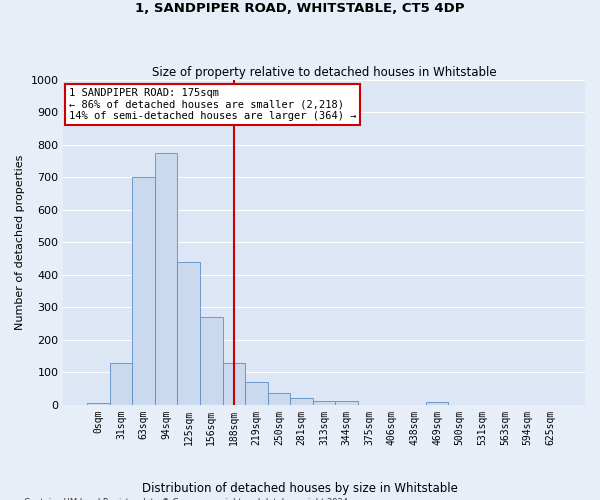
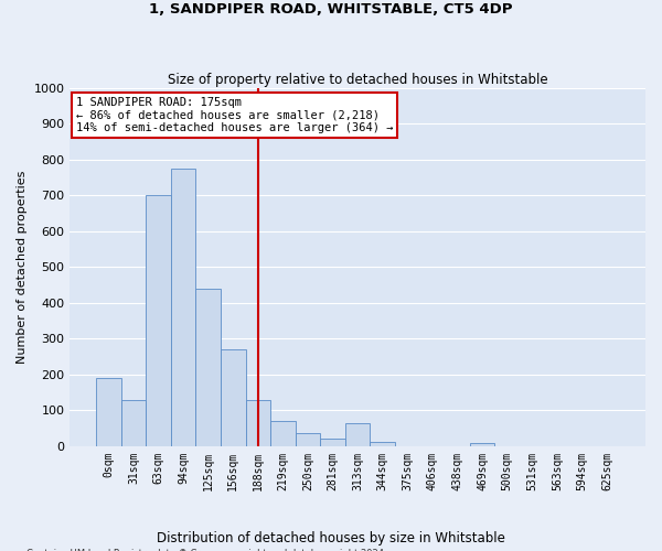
0sqm: 5 -> 190
313sqm: 12 -> 65
